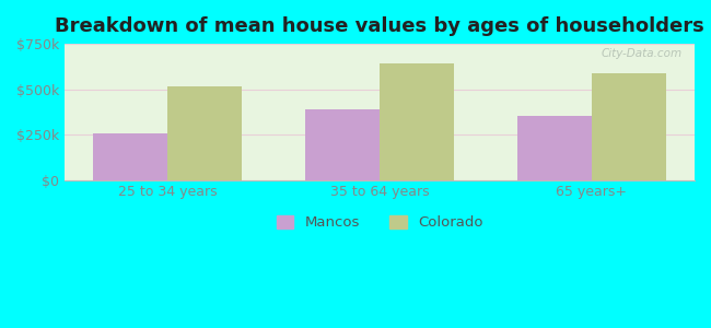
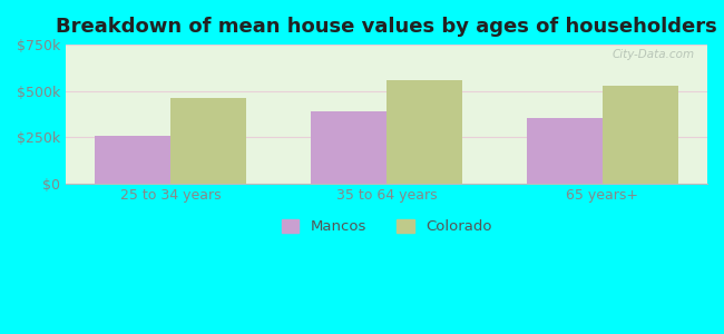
Colorado/25 to 34 years: $520k -> $460k
Colorado/35 to 64 years: $640k -> $560k
Colorado/65 years+: $590k -> $530k
